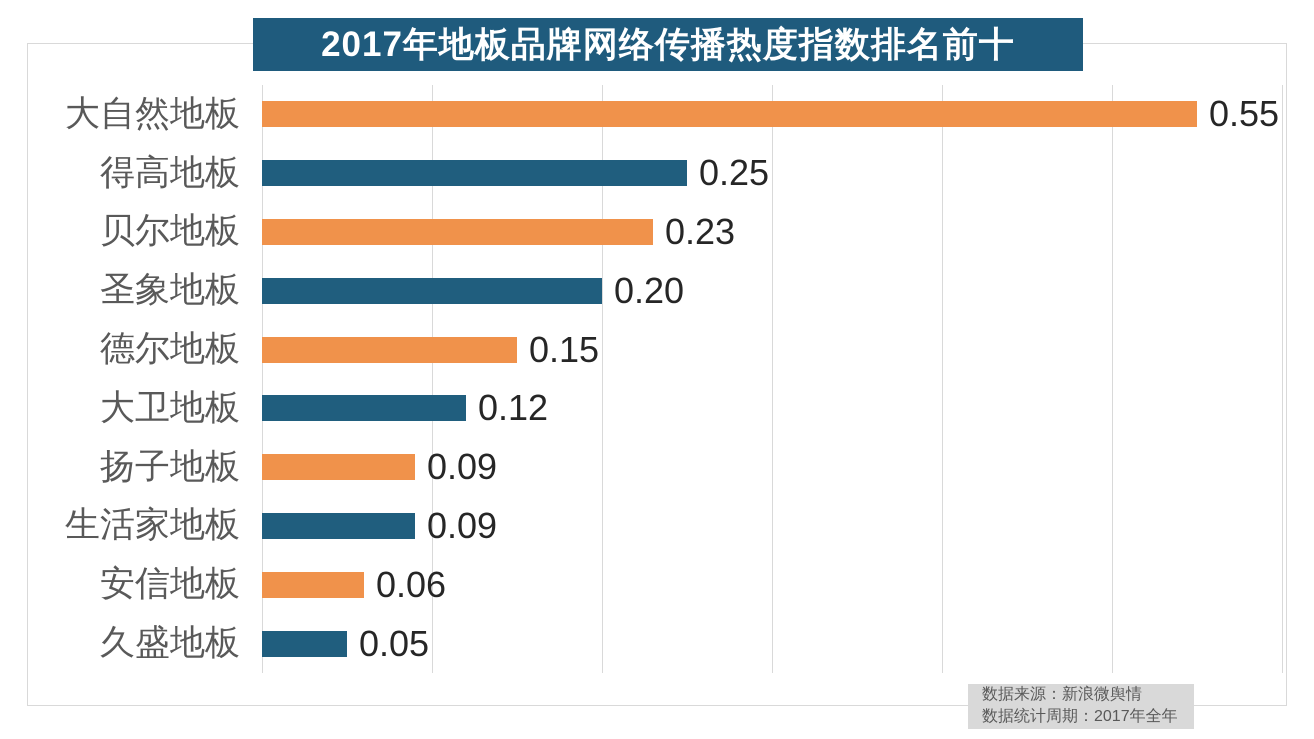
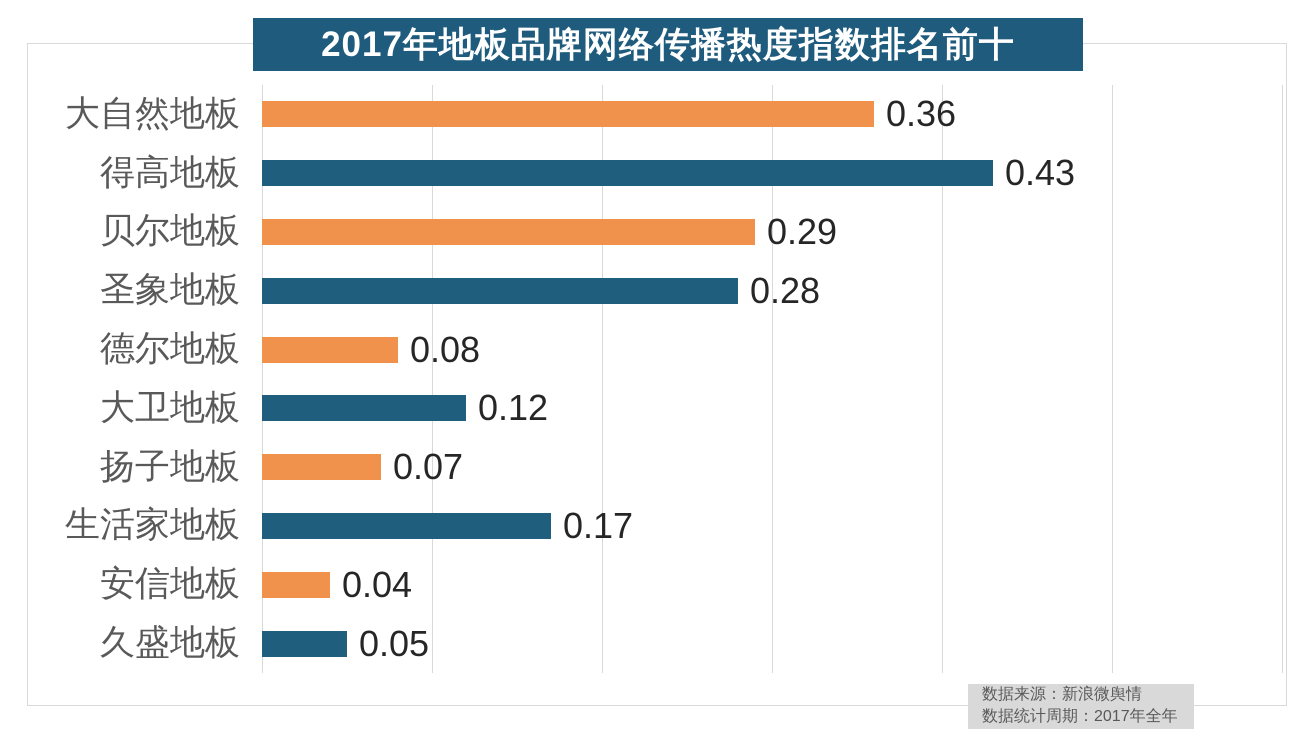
大自然地板: 0.55 -> 0.36
得高地板: 0.25 -> 0.43
贝尔地板: 0.23 -> 0.29
圣象地板: 0.20 -> 0.28
德尔地板: 0.15 -> 0.08
扬子地板: 0.09 -> 0.07
生活家地板: 0.09 -> 0.17
安信地板: 0.06 -> 0.04
